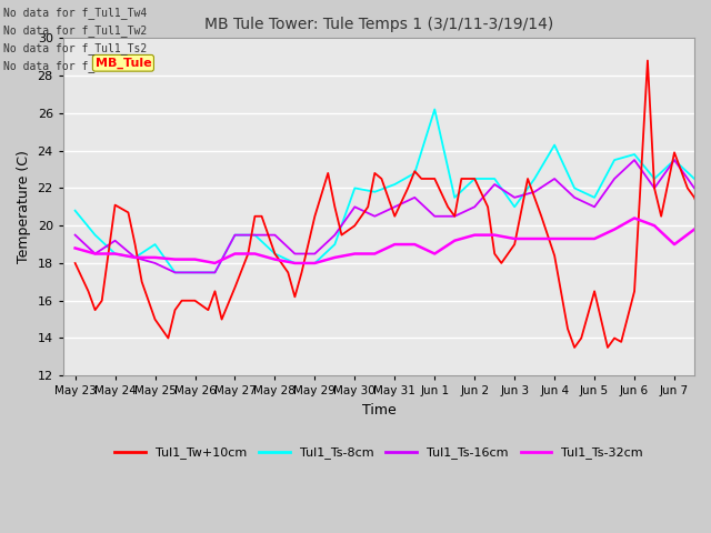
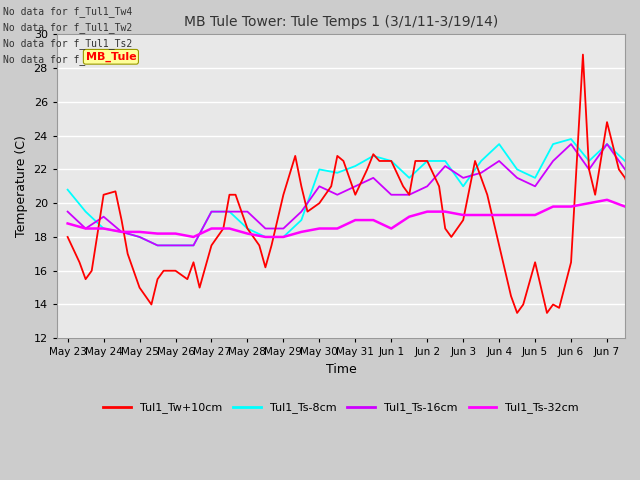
Tul1_Tw+10cm/May 24: 21.1 -> 20.5
Tul1_Ts-8cm/May 25: 19.0 -> 18.0
Tul1_Tw+10cm/May 27: 16.7 -> 17.5
Tul1_Ts-8cm/Jun 1: 26.2 -> 22.5
Tul1_Tw+10cm/Jun 4: 18.4 -> 17.5
Tul1_Ts-8cm/Jun 4: 24.3 -> 23.5
Tul1_Ts-32cm/Jun 6: 20.4 -> 19.8
Tul1_Tw+10cm/Jun 7: 23.9 -> 24.8
Tul1_Ts-32cm/Jun 7: 19.0 -> 20.2
